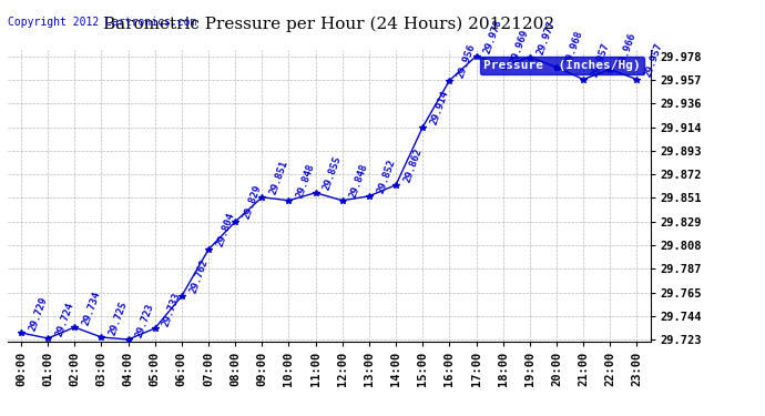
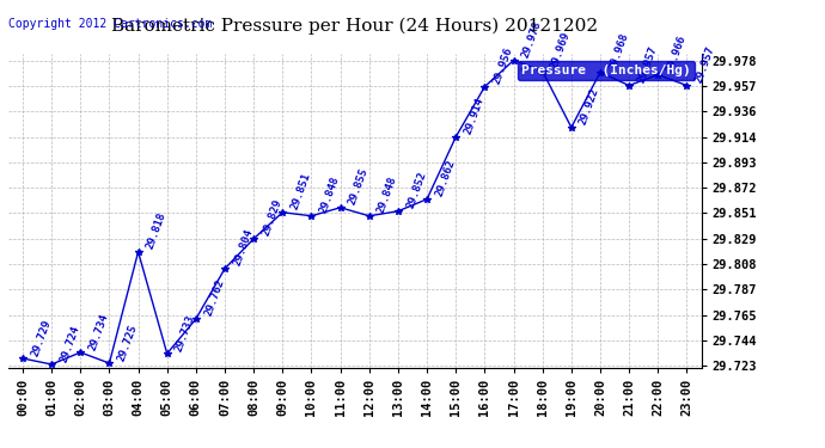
04:00: 29.723 -> 29.818
19:00: 29.977 -> 29.922
